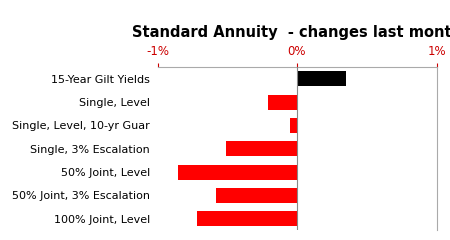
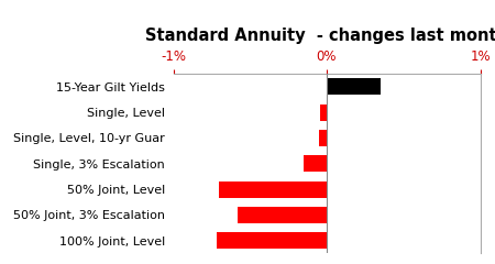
Single, Level: -0.21% -> -0.04%
Single, 3% Escalation: -0.51% -> -0.15%
50% Joint, Level: -0.85% -> -0.70%
